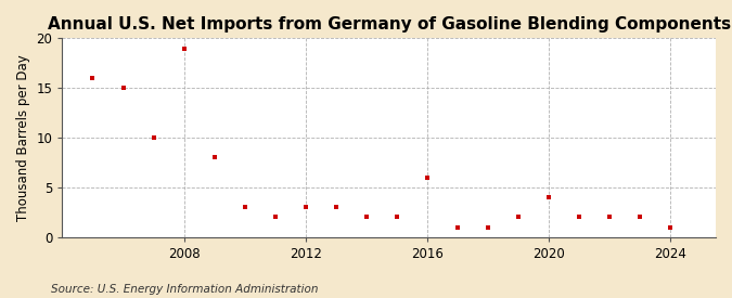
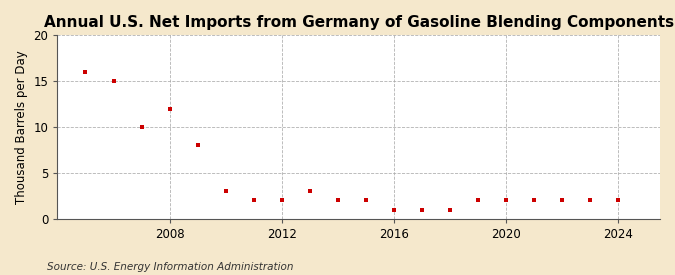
2008: 19 -> 12
2012: 3 -> 2
2016: 6 -> 1
2020: 4 -> 2
2024: 1 -> 2
